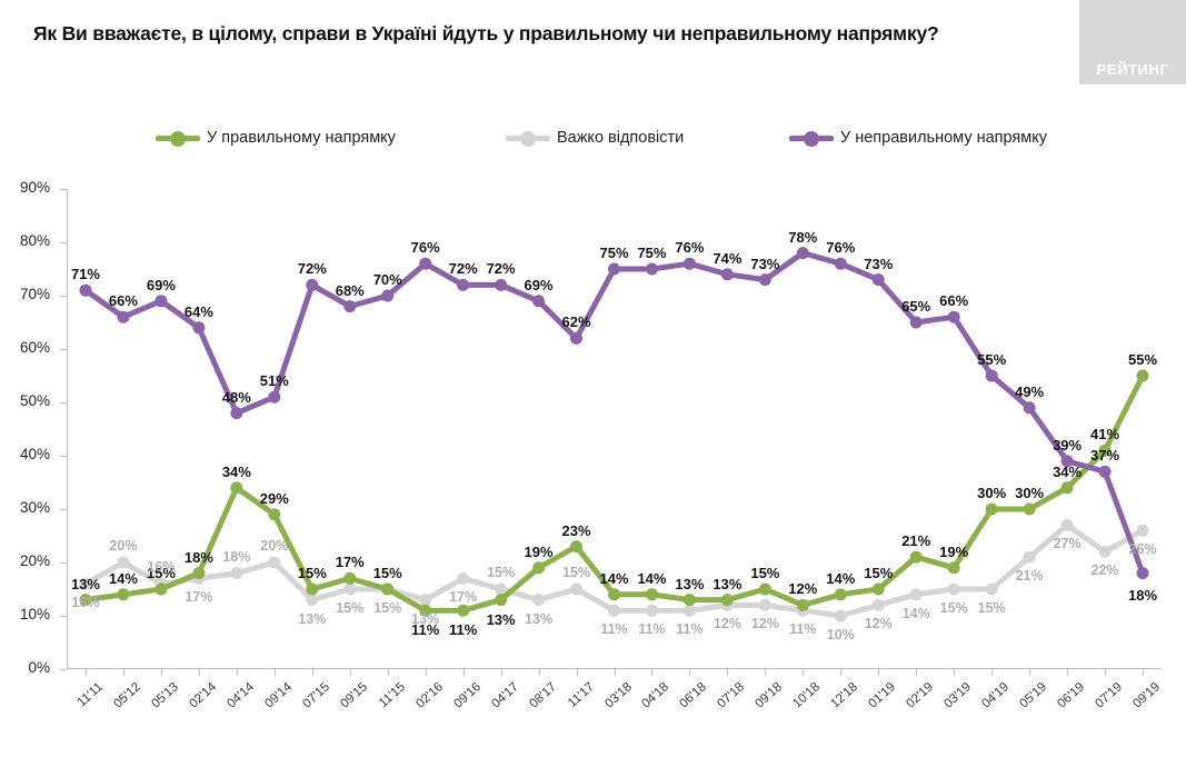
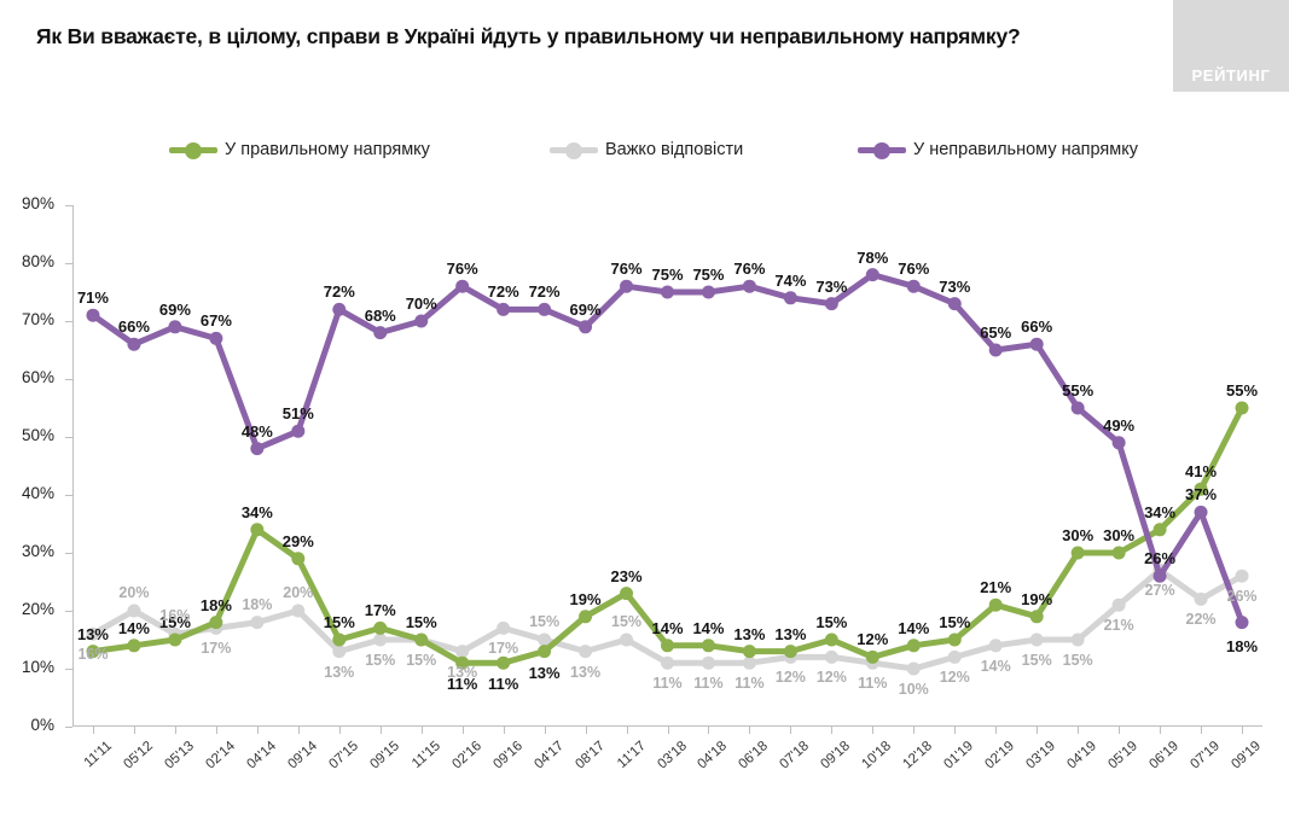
У неправильному напрямку/02'14: 64% -> 67%
У неправильному напрямку/11'17: 62% -> 76%
У неправильному напрямку/06'19: 39% -> 26%
